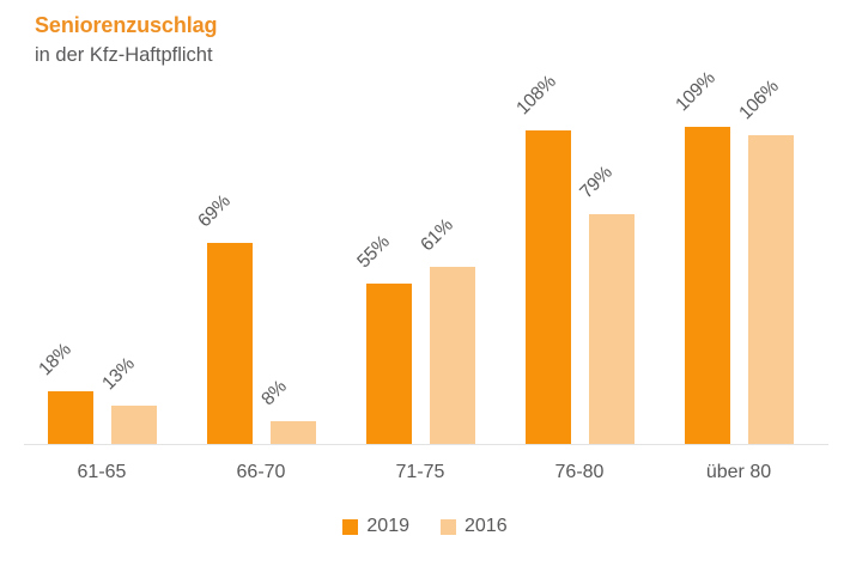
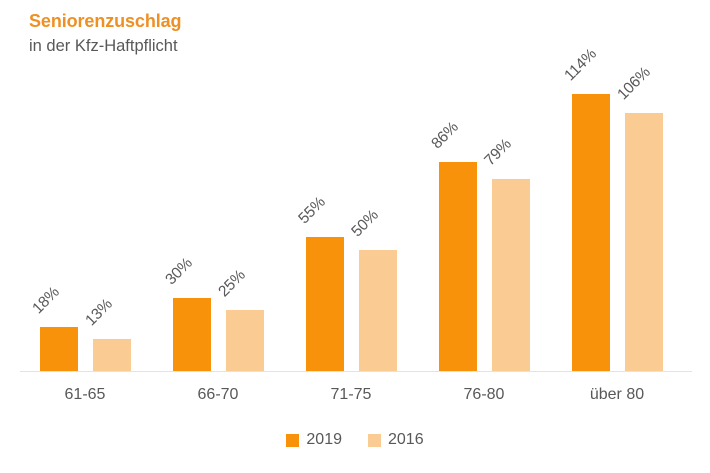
2019/66-70: 69% -> 30%
2016/66-70: 8% -> 25%
2016/71-75: 61% -> 50%
2019/76-80: 108% -> 86%
2019/über 80: 109% -> 114%
